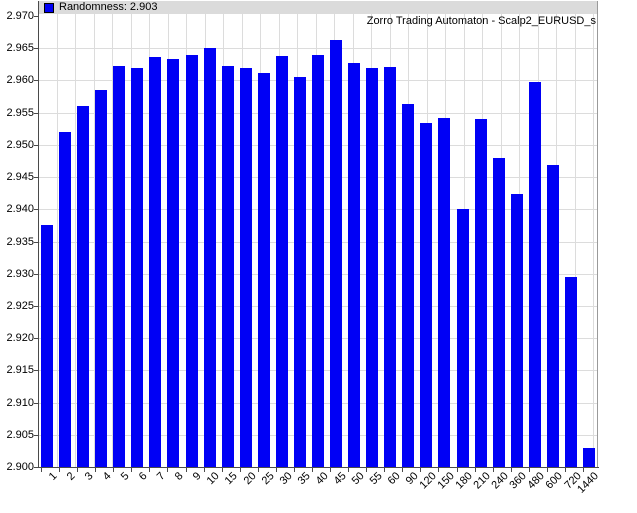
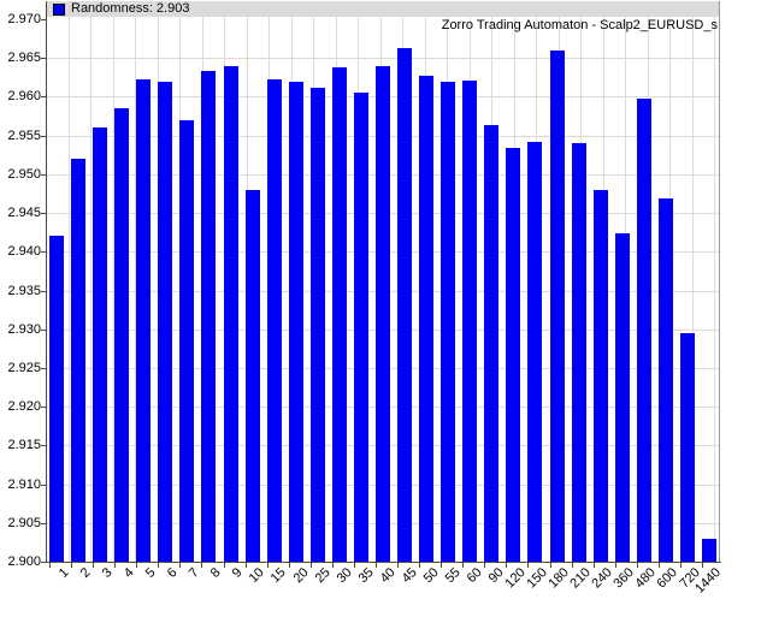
1: 2.938 -> 2.942
7: 2.964 -> 2.957
10: 2.965 -> 2.948
180: 2.940 -> 2.966
